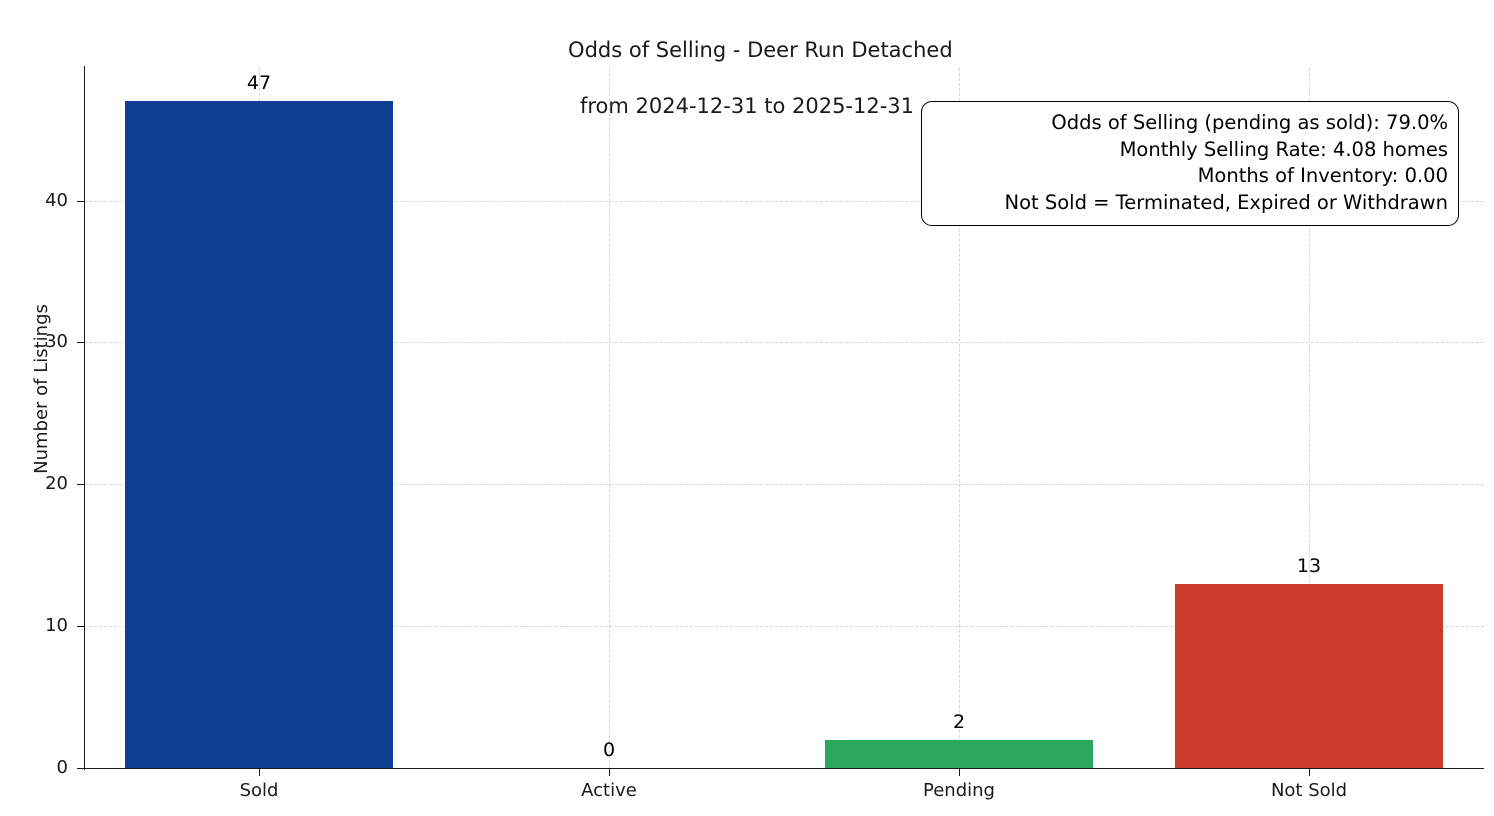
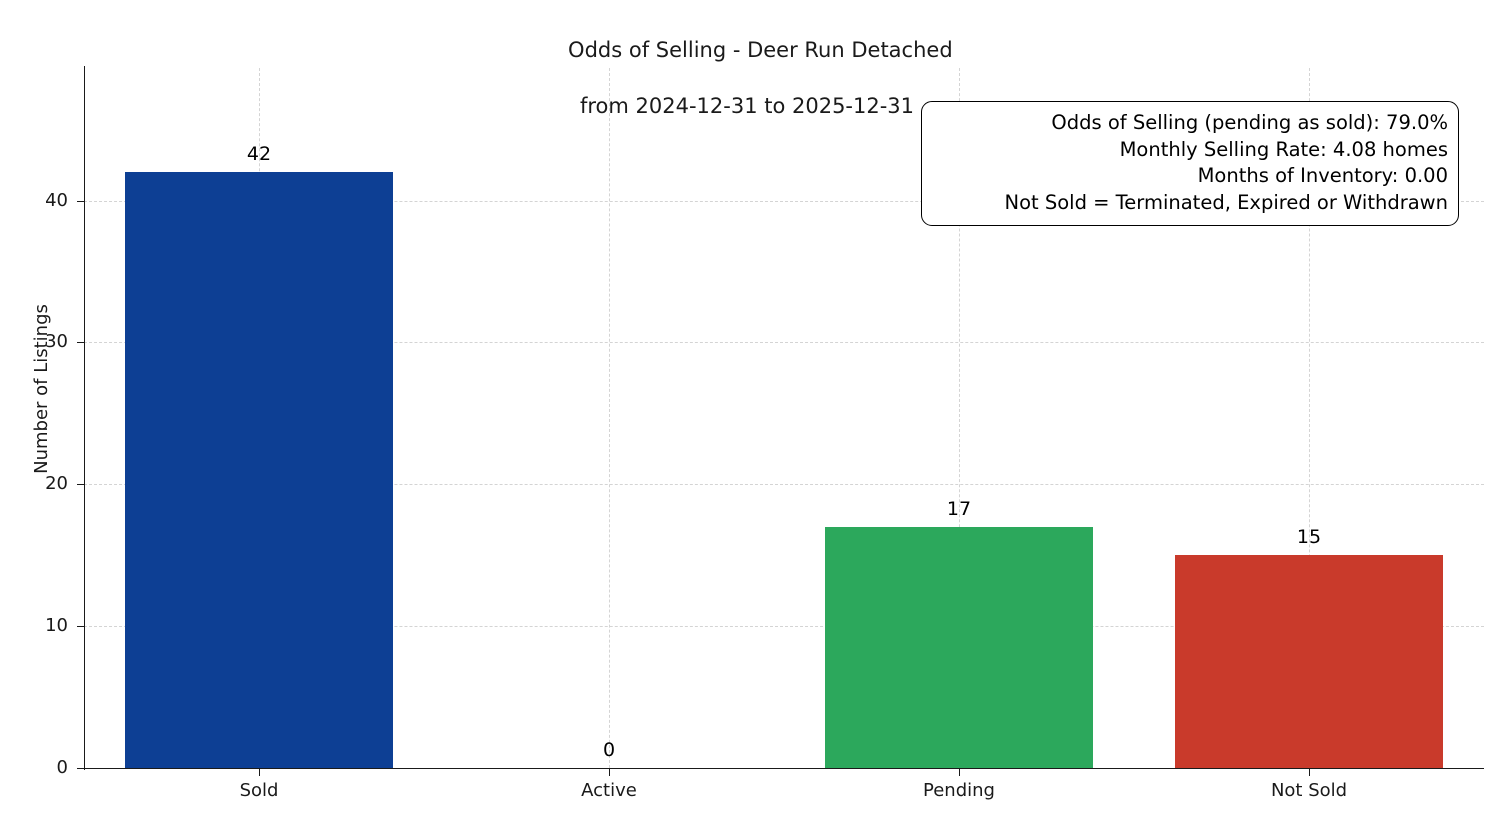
Sold: 47 -> 42
Pending: 2 -> 17
Not Sold: 13 -> 15
